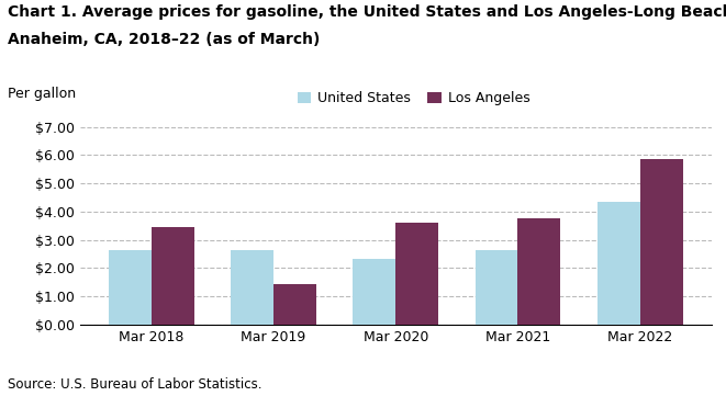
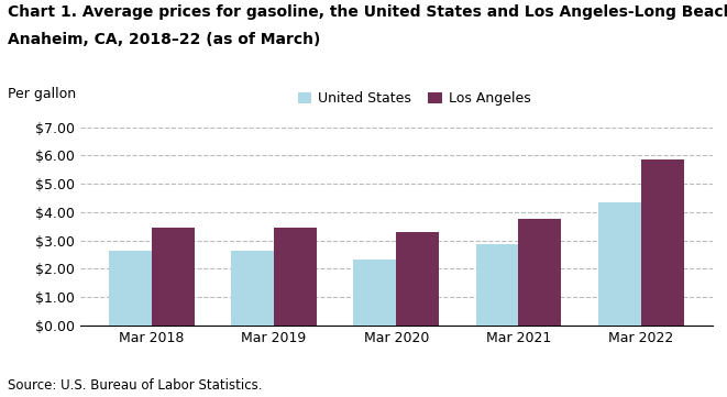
Los Angeles/Mar 2019: $1.45 -> $3.47
Los Angeles/Mar 2020: $3.60 -> $3.28
United States/Mar 2021: $2.65 -> $2.88
